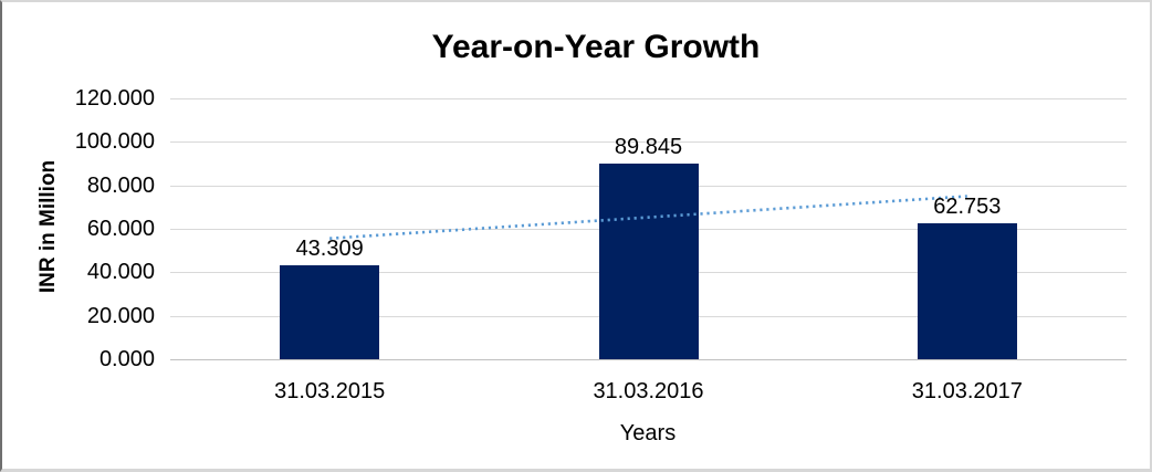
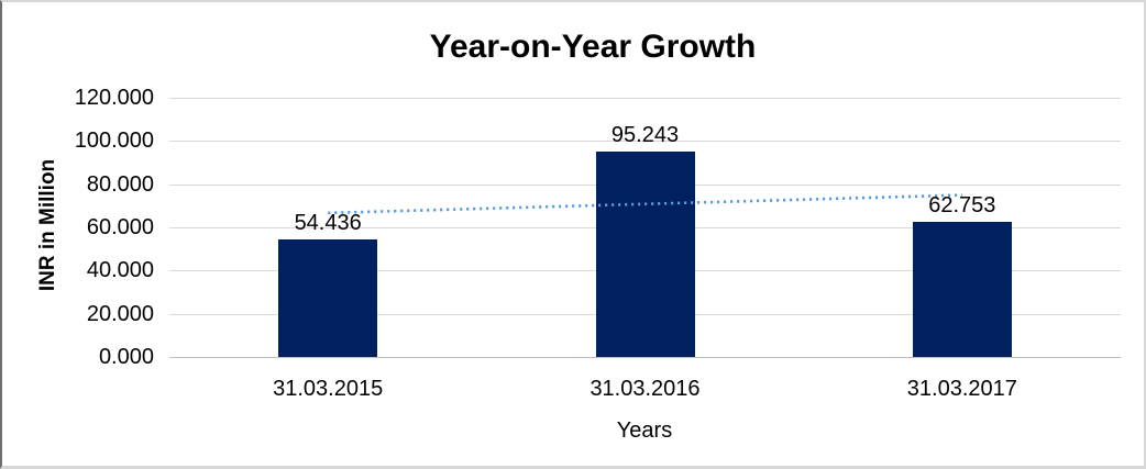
31.03.2015: 43.309 -> 54.436
31.03.2016: 89.845 -> 95.243
